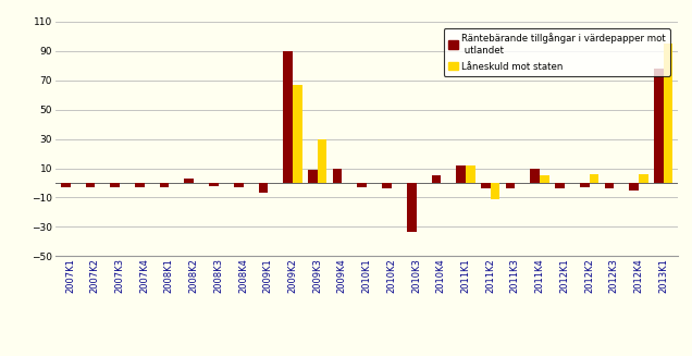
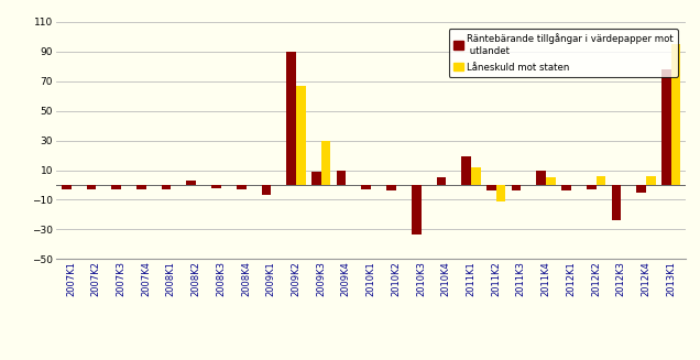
Räntebärande tillgångar i värdepapper mot utlandet/2011K1: 12 -> 19
Räntebärande tillgångar i värdepapper mot utlandet/2012K3: -4 -> -24
